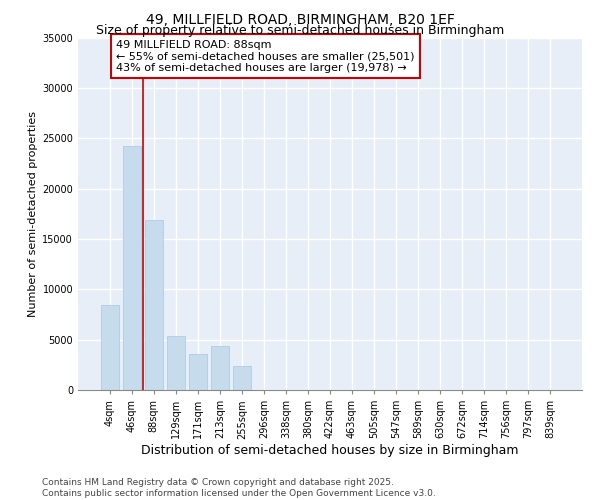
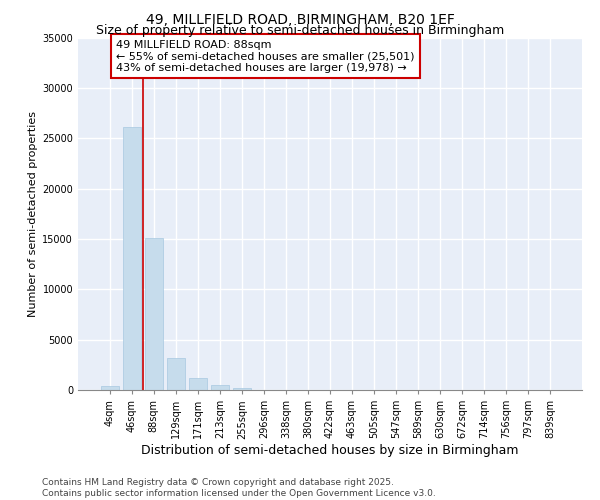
4sqm: 8400 -> 400
46sqm: 24200 -> 26100
88sqm: 16900 -> 15100
129sqm: 5400 -> 3200
171sqm: 3600 -> 1200
213sqm: 4400 -> 400
255sqm: 2400 -> 200
